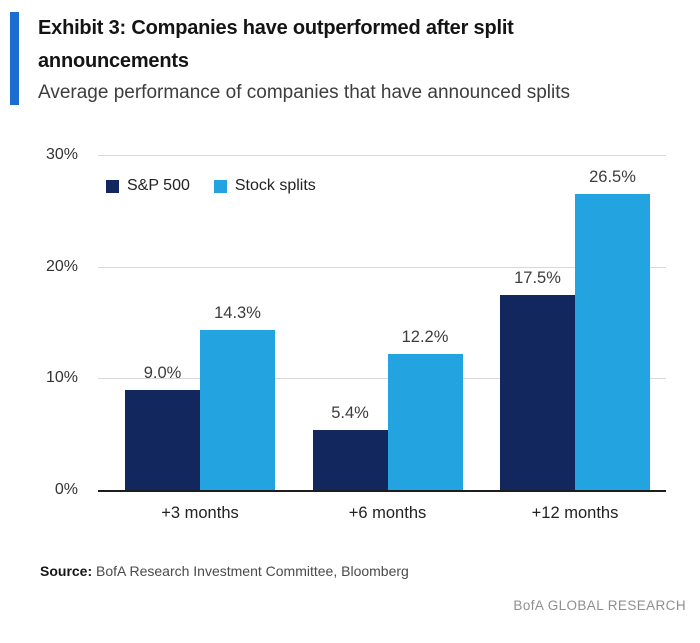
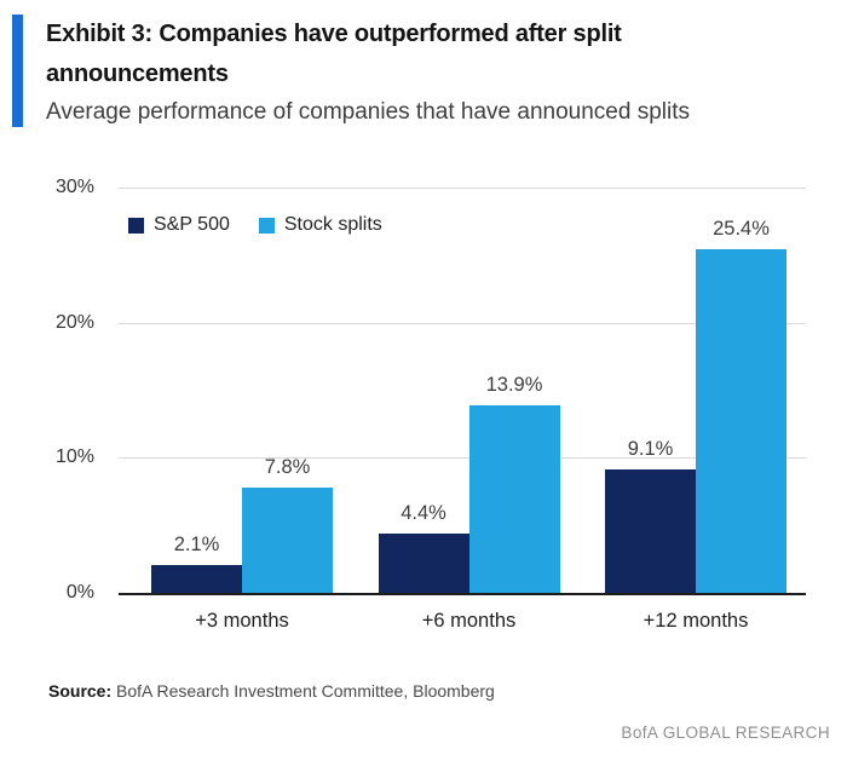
S&P 500/+3 months: 9.0% -> 2.1%
Stock splits/+3 months: 14.3% -> 7.8%
S&P 500/+6 months: 5.4% -> 4.4%
Stock splits/+6 months: 12.2% -> 13.9%
S&P 500/+12 months: 17.5% -> 9.1%
Stock splits/+12 months: 26.5% -> 25.4%
